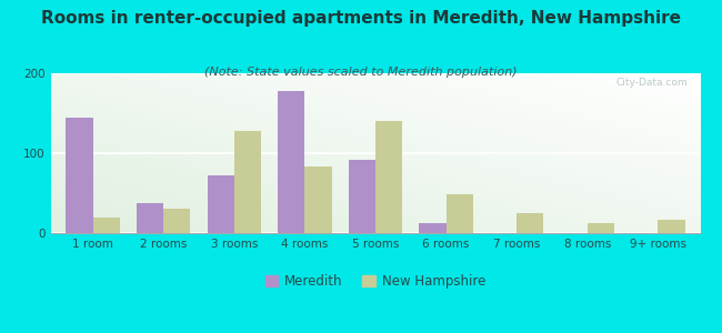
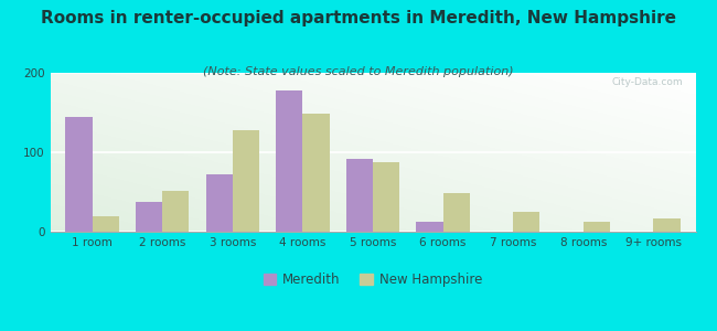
New Hampshire/2 rooms: 30 -> 52
New Hampshire/4 rooms: 84 -> 148
New Hampshire/5 rooms: 140 -> 87
